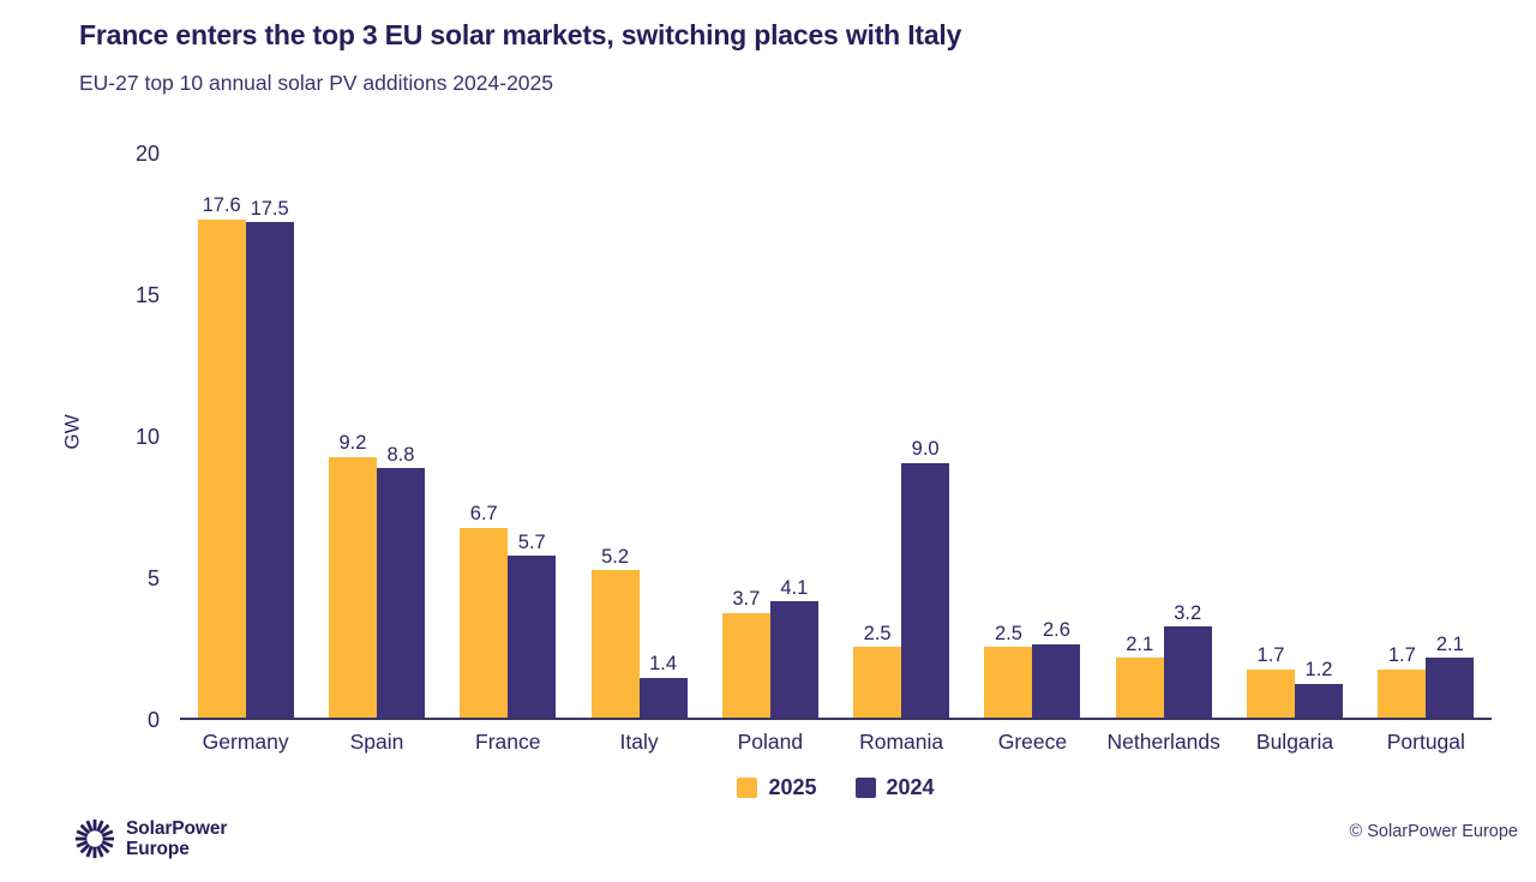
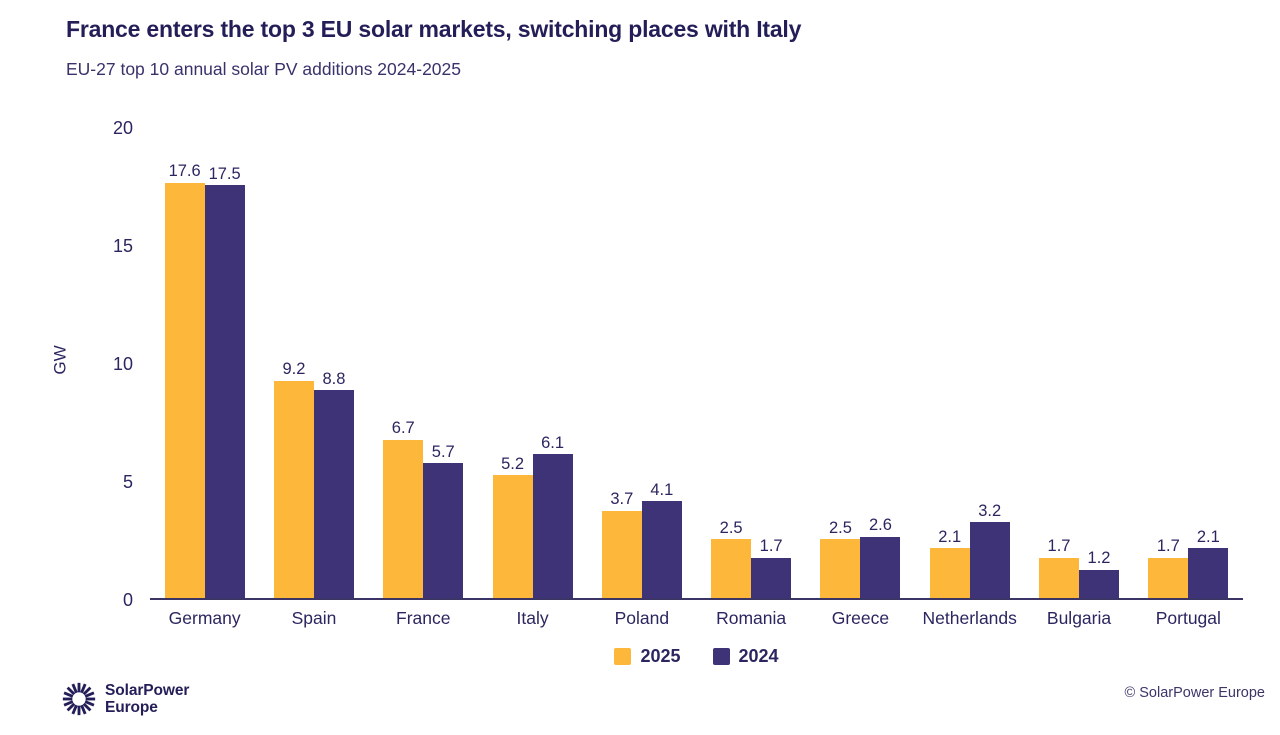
2024/Italy: 1.4 -> 6.1
2024/Romania: 9.0 -> 1.7
